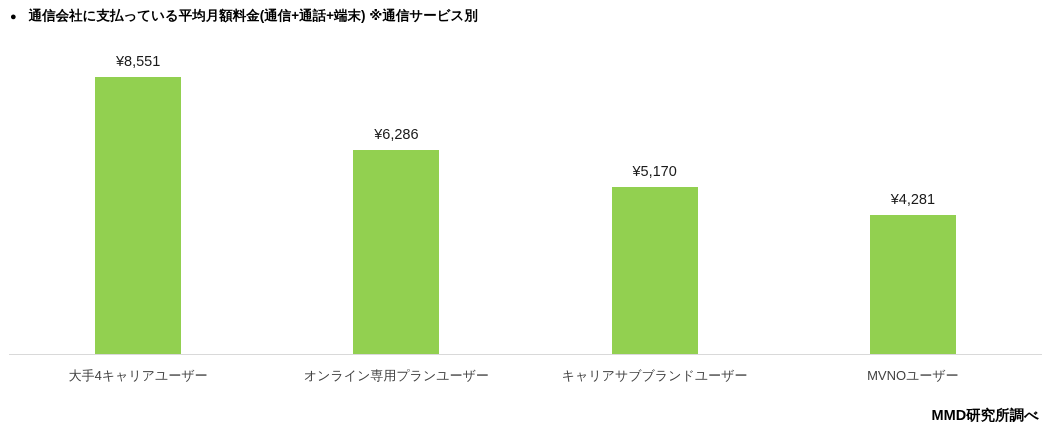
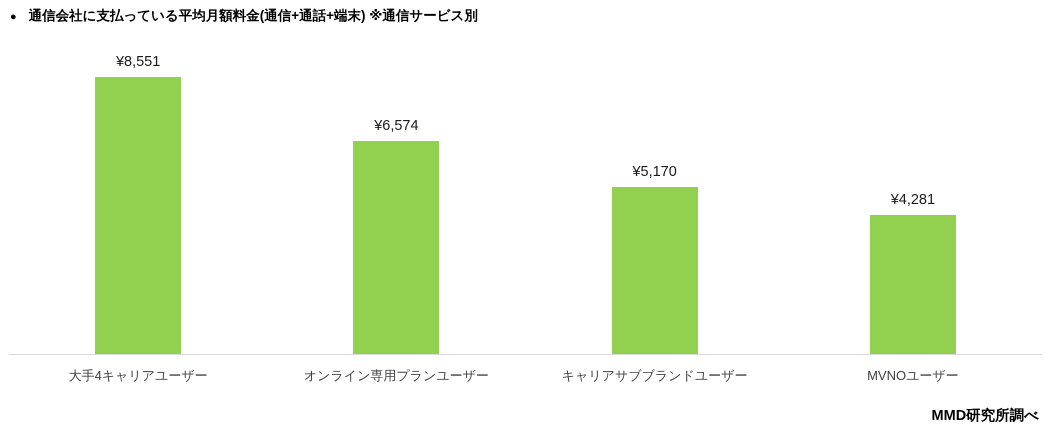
オンライン専用プランユーザー: ¥6,286 -> ¥6,574
